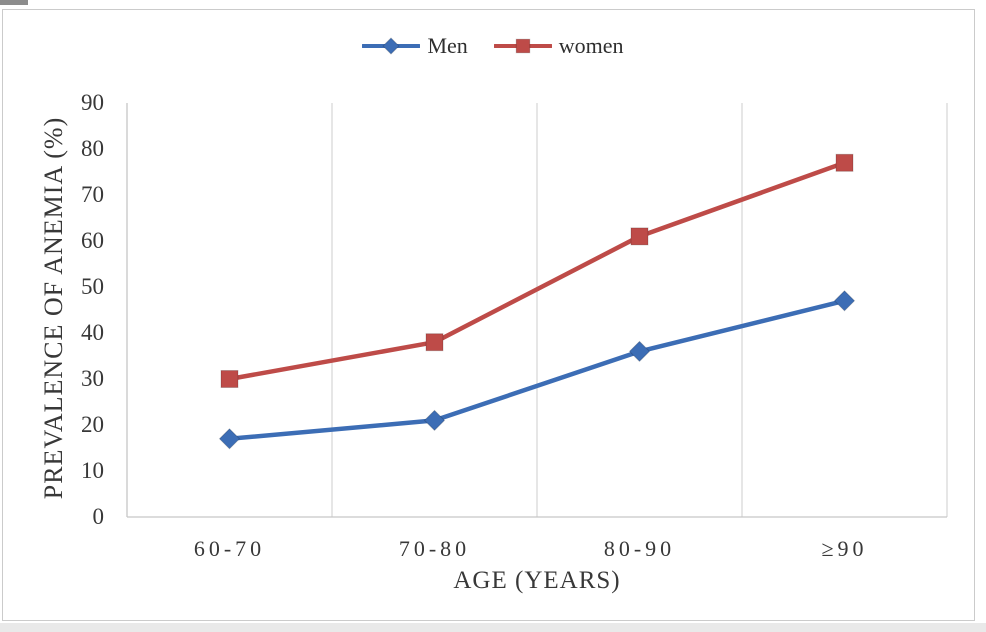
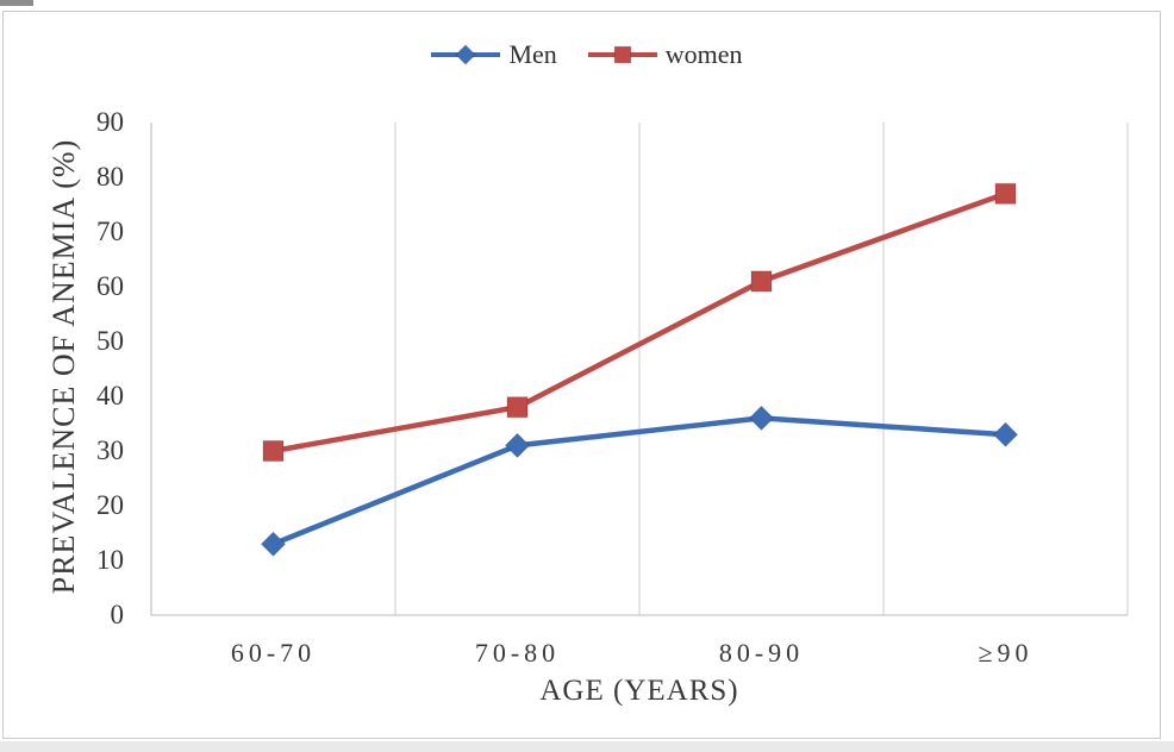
Men/60-70: 17 -> 13
Men/70-80: 21 -> 31
Men/≥90: 47 -> 33
